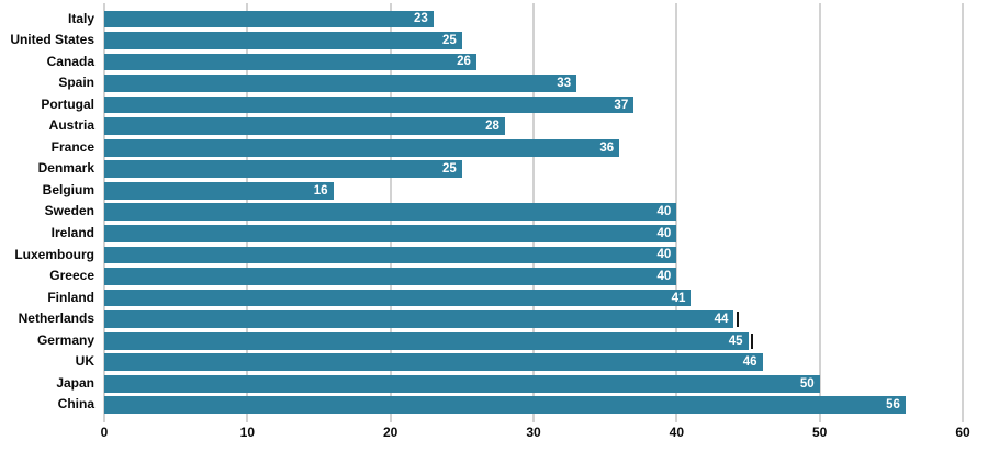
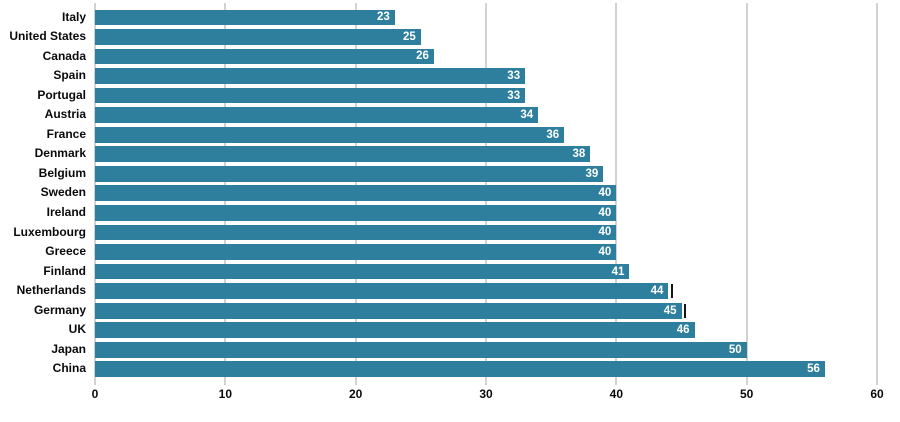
Portugal: 37 -> 33
Austria: 28 -> 34
Denmark: 25 -> 38
Belgium: 16 -> 39
